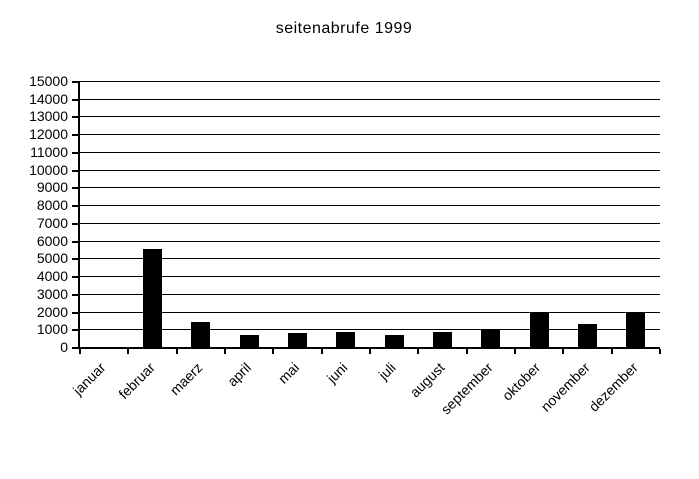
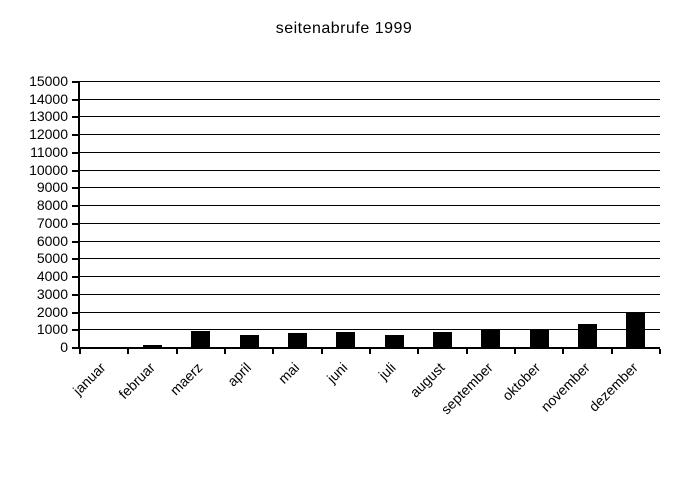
februar: 5500 -> 100
maerz: 1400 -> 900
oktober: 2000 -> 1000
